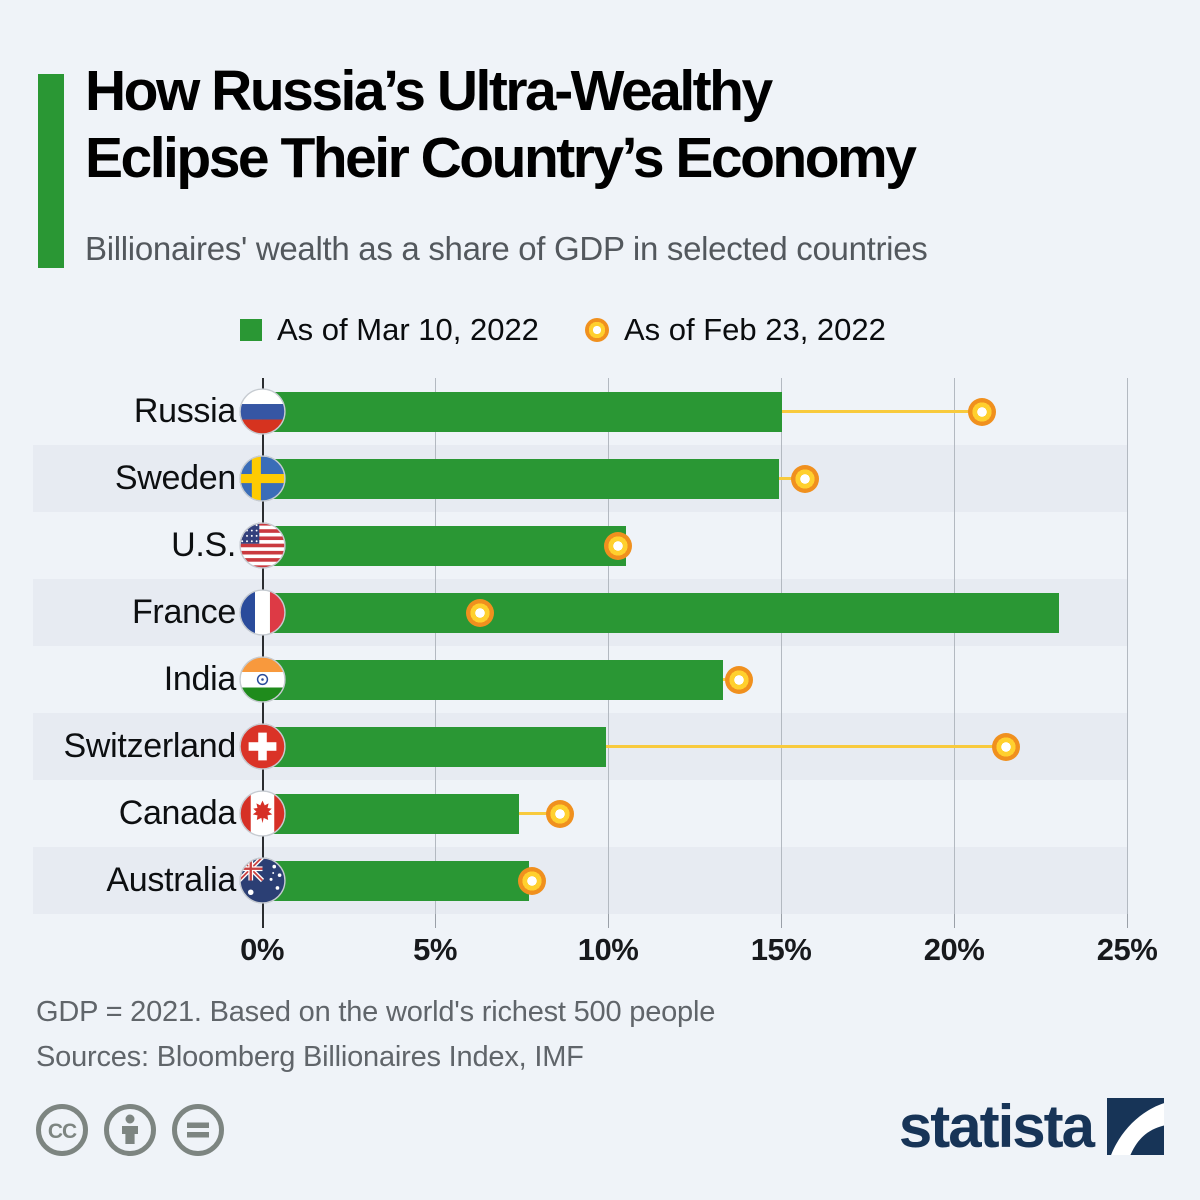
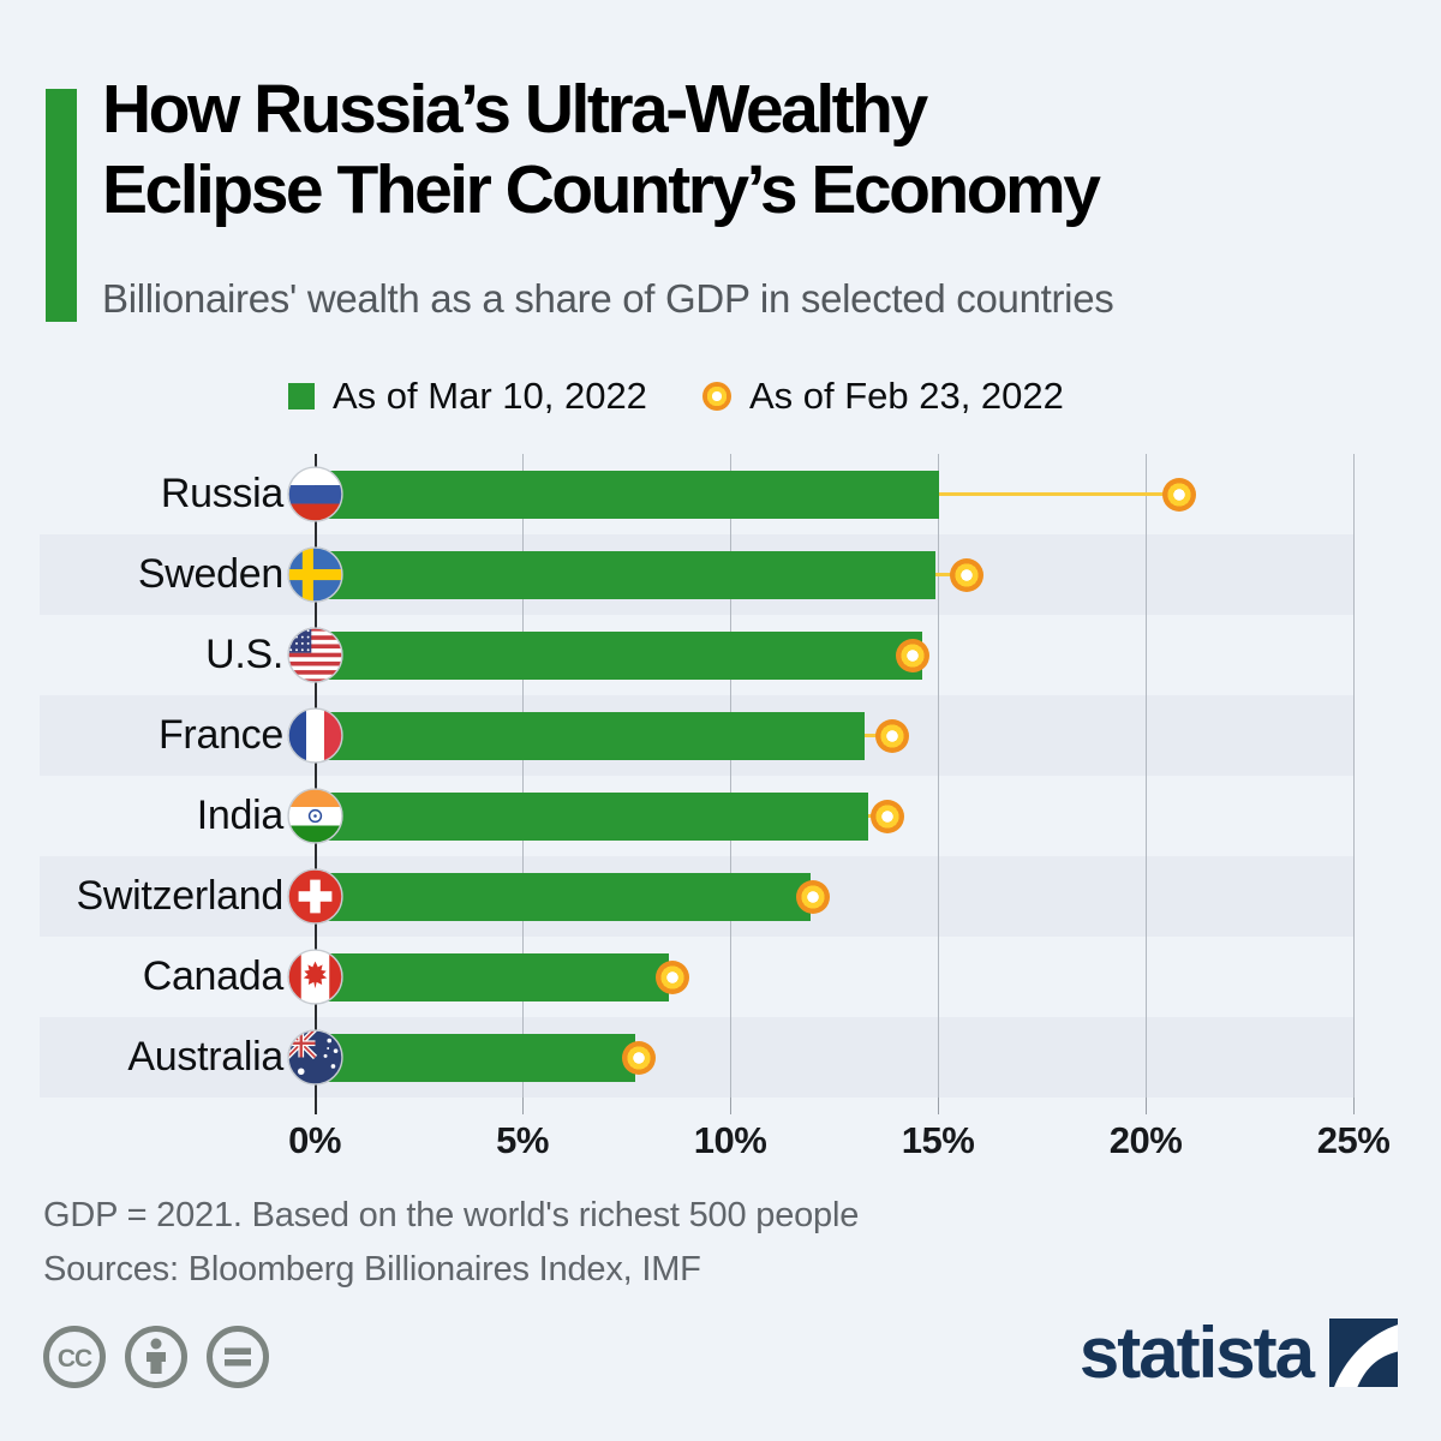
As of Mar 10, 2022/U.S.: 10.5% -> 14.6%
As of Feb 23, 2022/U.S.: 10.3% -> 14.4%
As of Mar 10, 2022/France: 23.0% -> 13.2%
As of Feb 23, 2022/France: 6.3% -> 13.9%
As of Mar 10, 2022/Switzerland: 9.9% -> 11.9%
As of Feb 23, 2022/Switzerland: 21.5% -> 12.0%
As of Mar 10, 2022/Canada: 7.4% -> 8.5%
